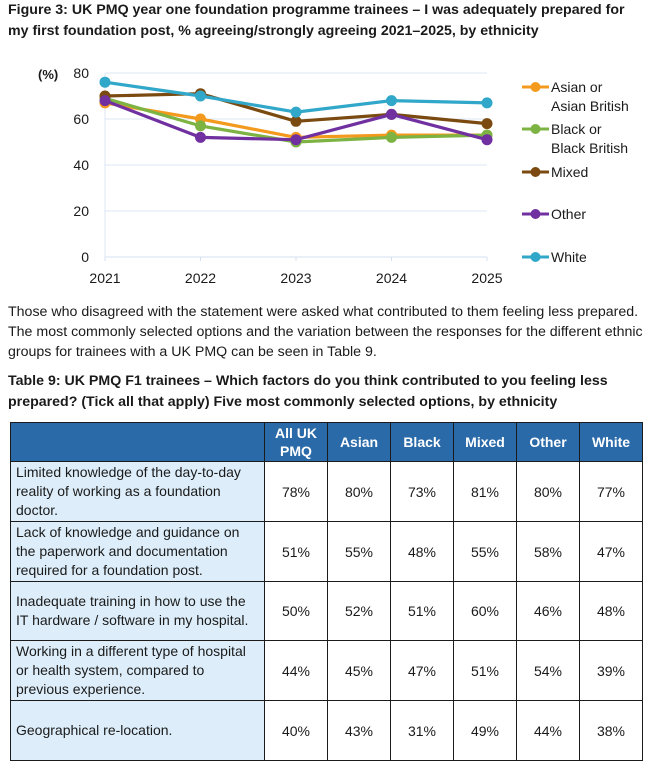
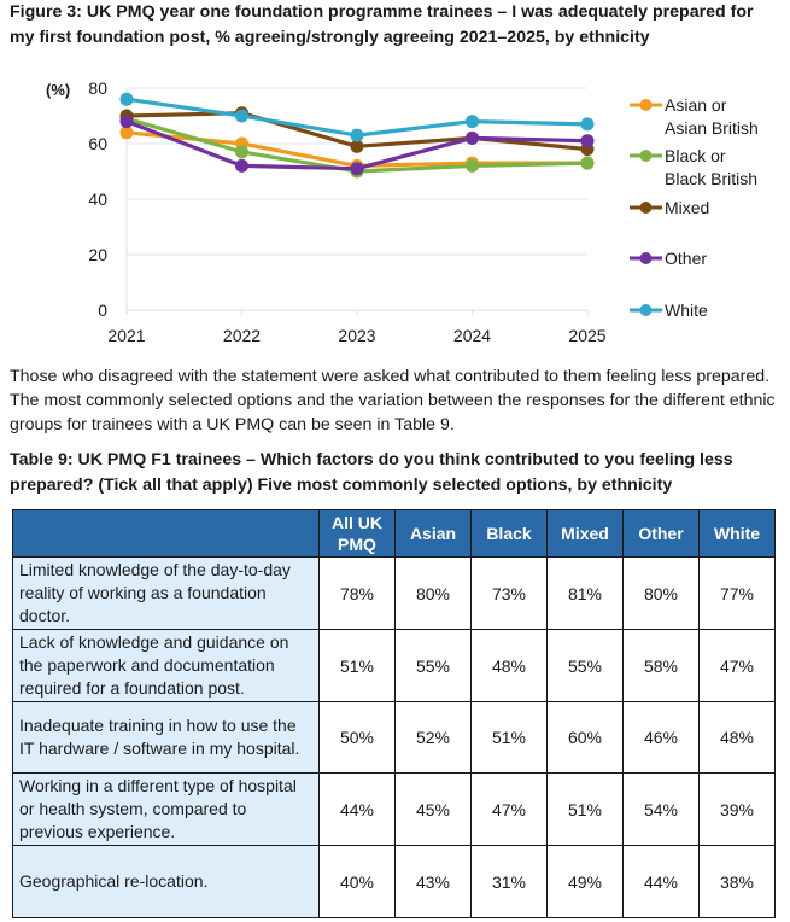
Asian or Asian British/2021: 67 -> 64
Other/2025: 51 -> 61
